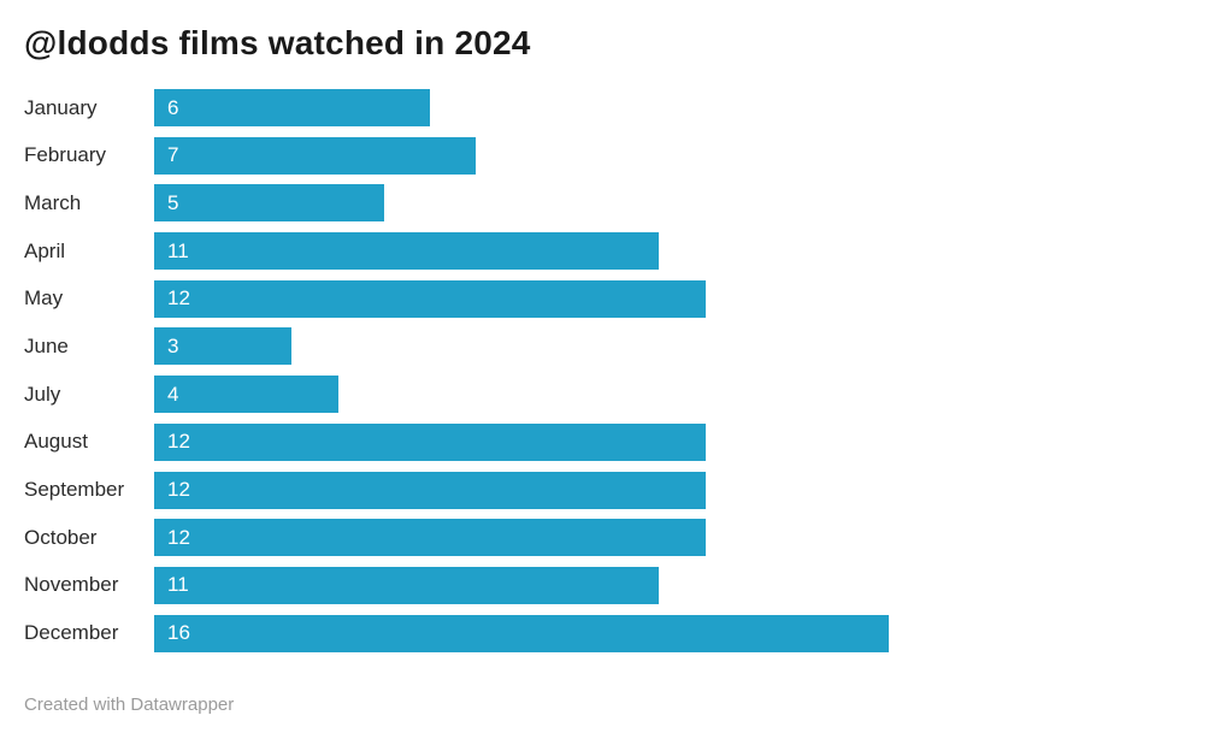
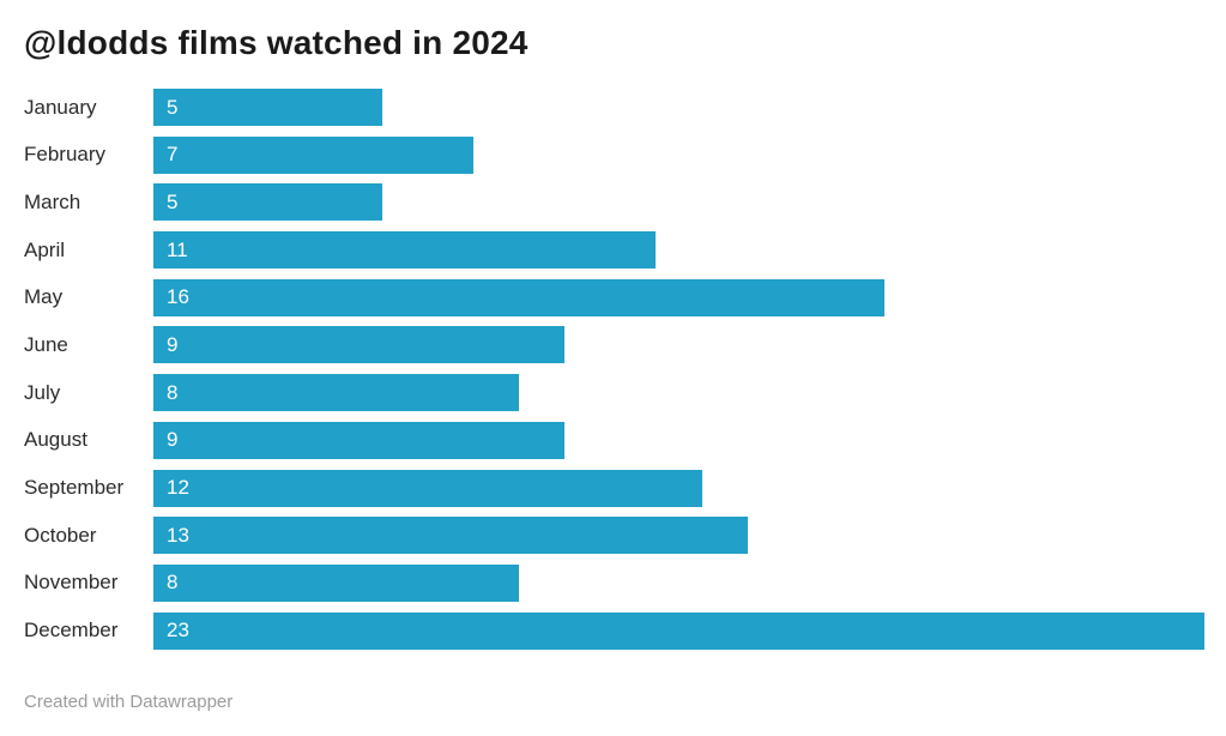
January: 6 -> 5
May: 12 -> 16
June: 3 -> 9
July: 4 -> 8
August: 12 -> 9
October: 12 -> 13
November: 11 -> 8
December: 16 -> 23
